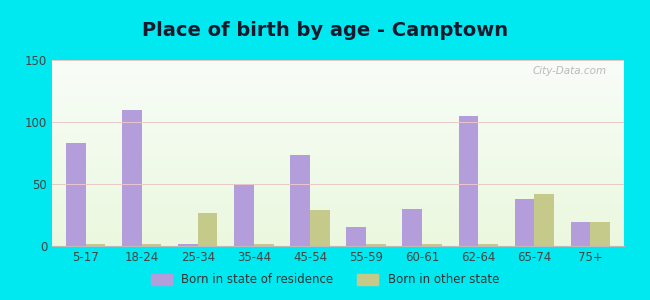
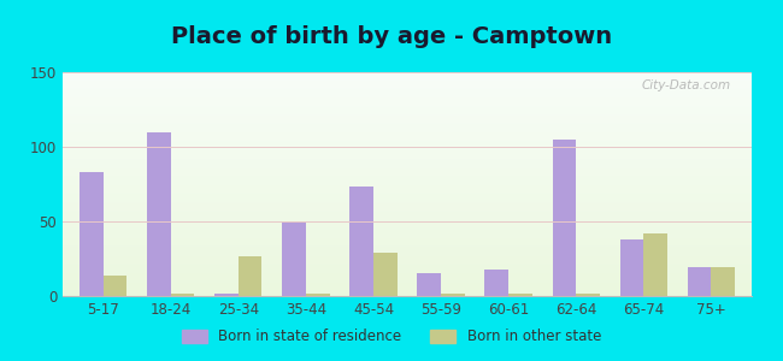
Born in other state/5-17: 2 -> 14
Born in state of residence/60-61: 30 -> 18
